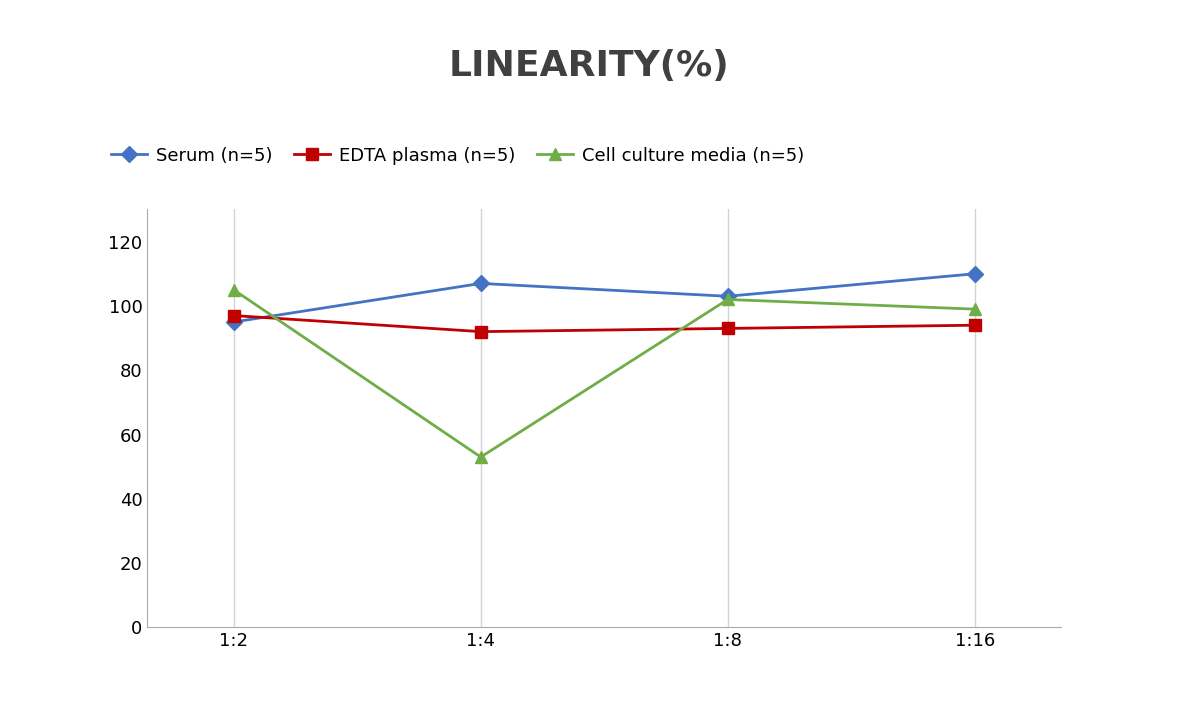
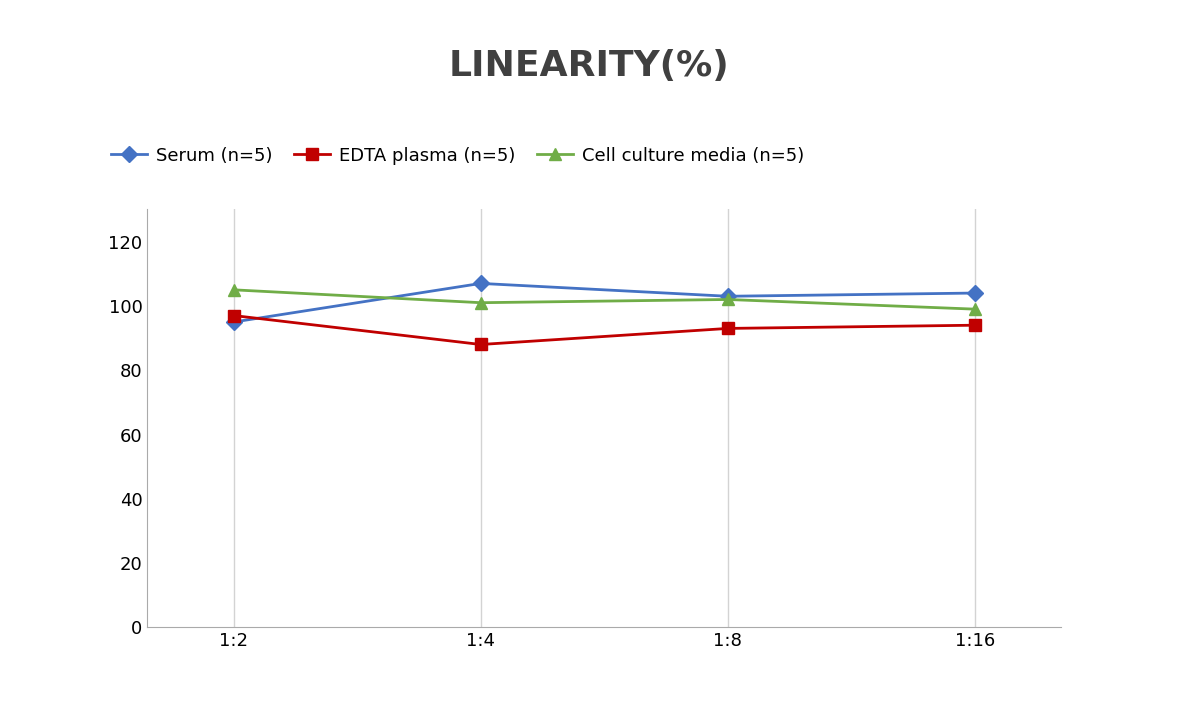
EDTA plasma (n=5)/1:4: 92 -> 88
Cell culture media (n=5)/1:4: 53 -> 101
Serum (n=5)/1:16: 110 -> 104
